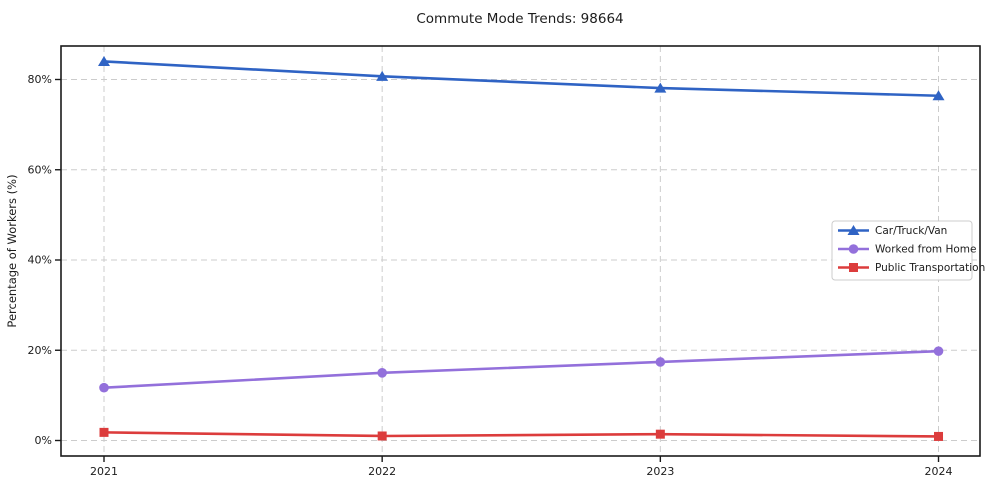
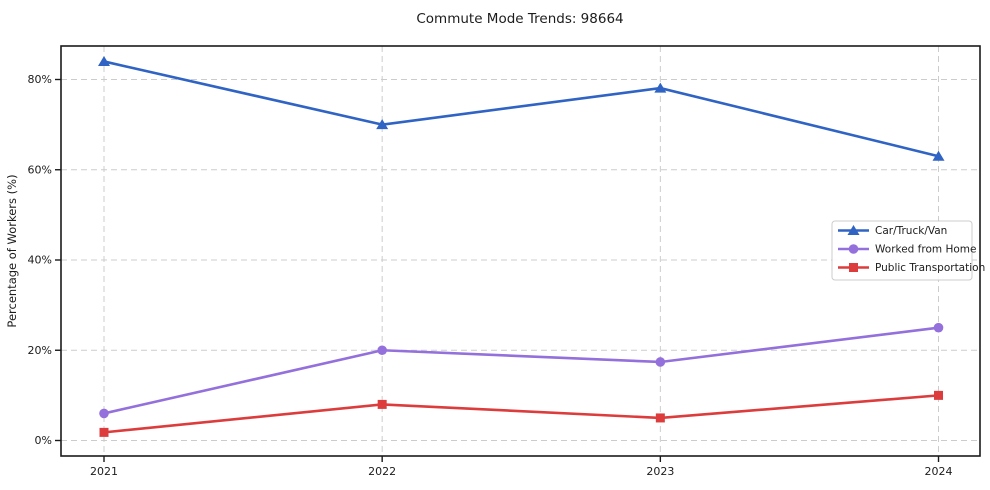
Worked from Home/2021: 12% -> 6%
Car/Truck/Van/2022: 81% -> 70%
Worked from Home/2022: 15% -> 20%
Public Transportation/2022: 1% -> 8%
Public Transportation/2023: 1% -> 5%
Car/Truck/Van/2024: 76% -> 63%
Worked from Home/2024: 20% -> 25%
Public Transportation/2024: 1% -> 10%
